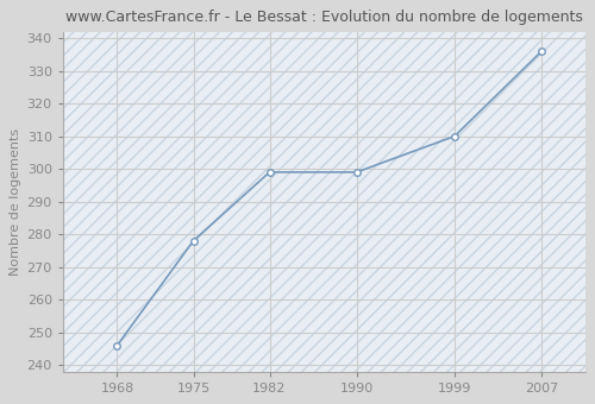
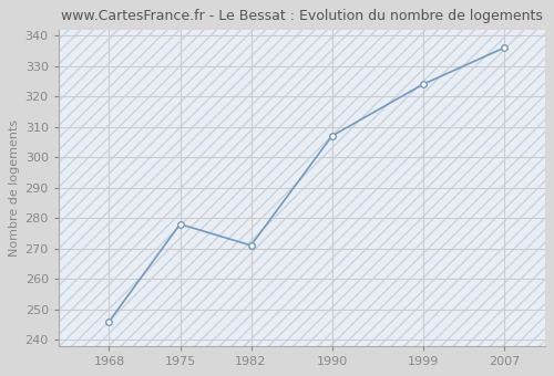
1982: 299 -> 271
1990: 299 -> 307
1999: 310 -> 324
